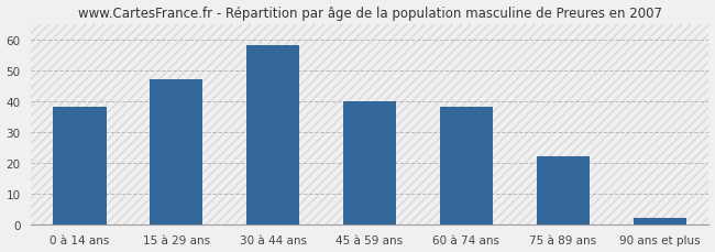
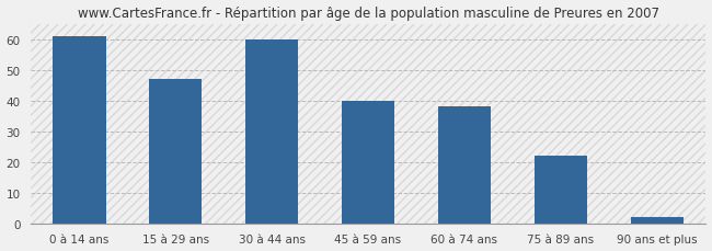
0 à 14 ans: 38 -> 61
30 à 44 ans: 58 -> 60
